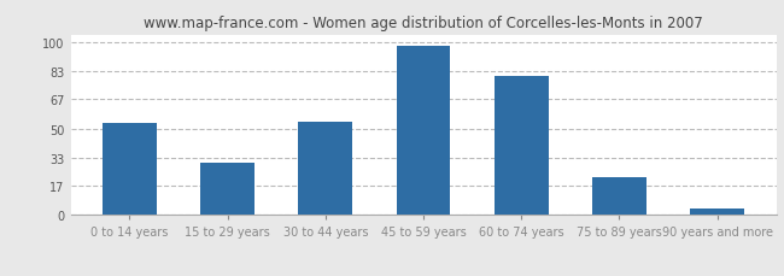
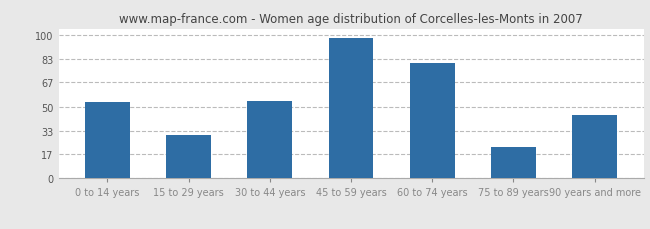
90 years and more: 4 -> 44
